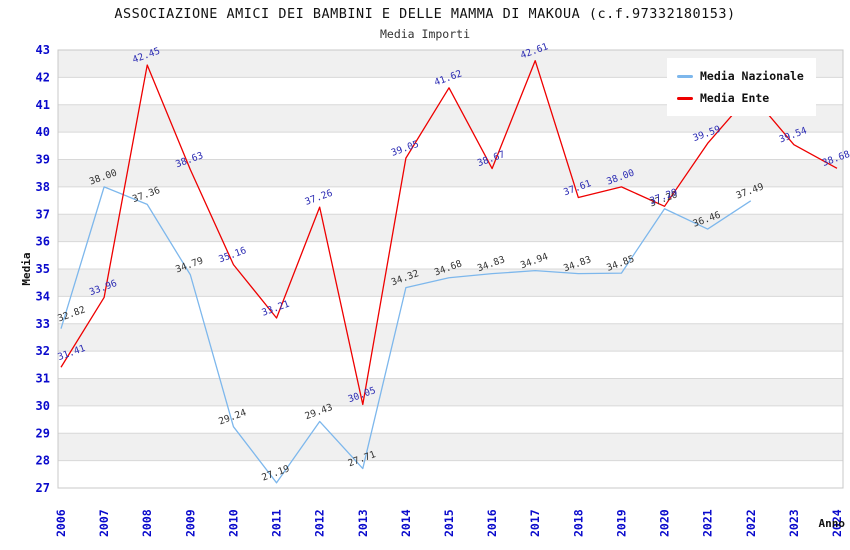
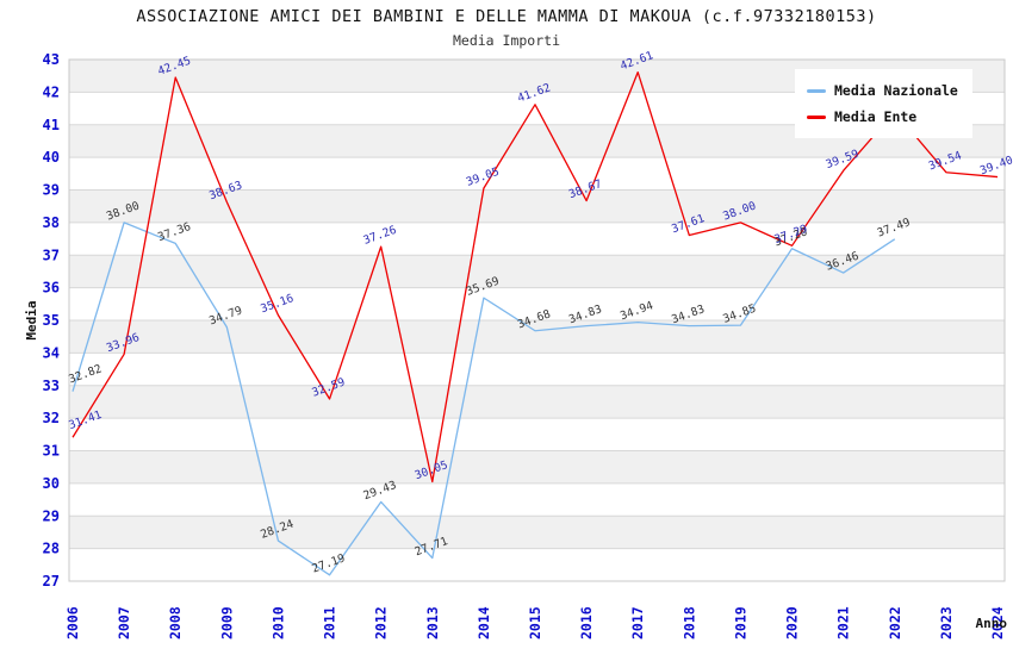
Media Nazionale/2010: 29.24 -> 28.24
Media Ente/2011: 33.21 -> 32.59
Media Nazionale/2014: 34.32 -> 35.69
Media Ente/2024: 38.68 -> 39.40
